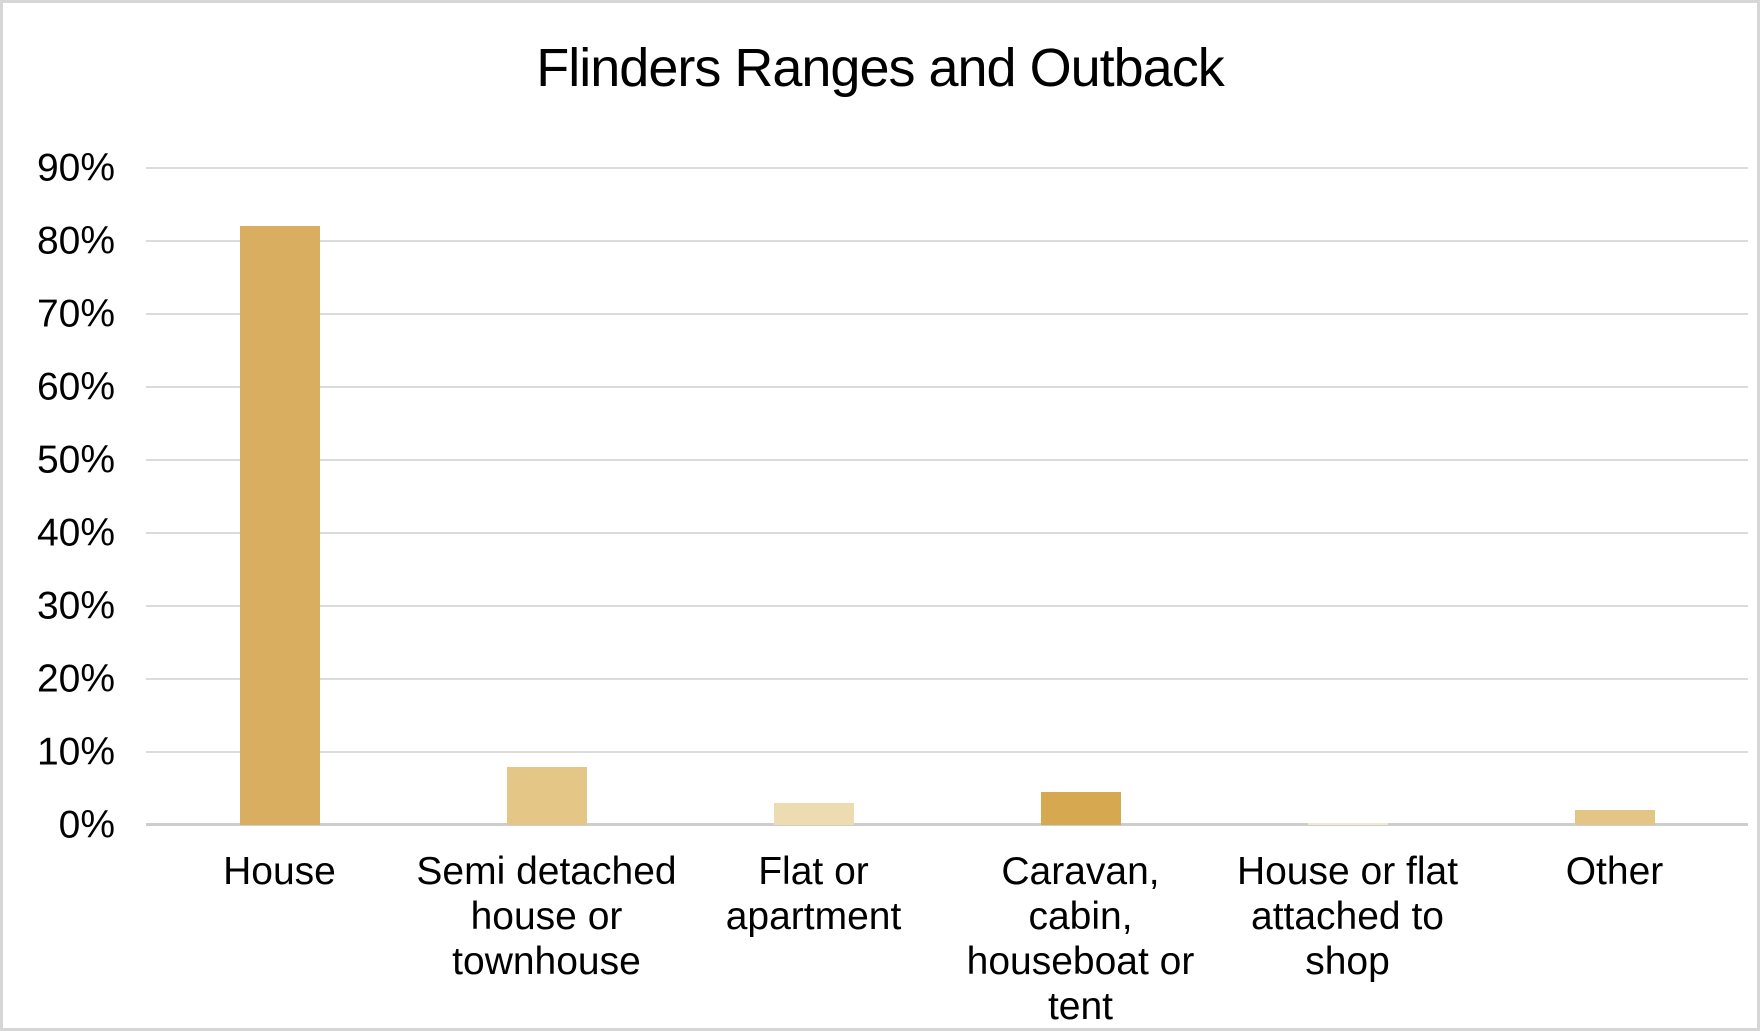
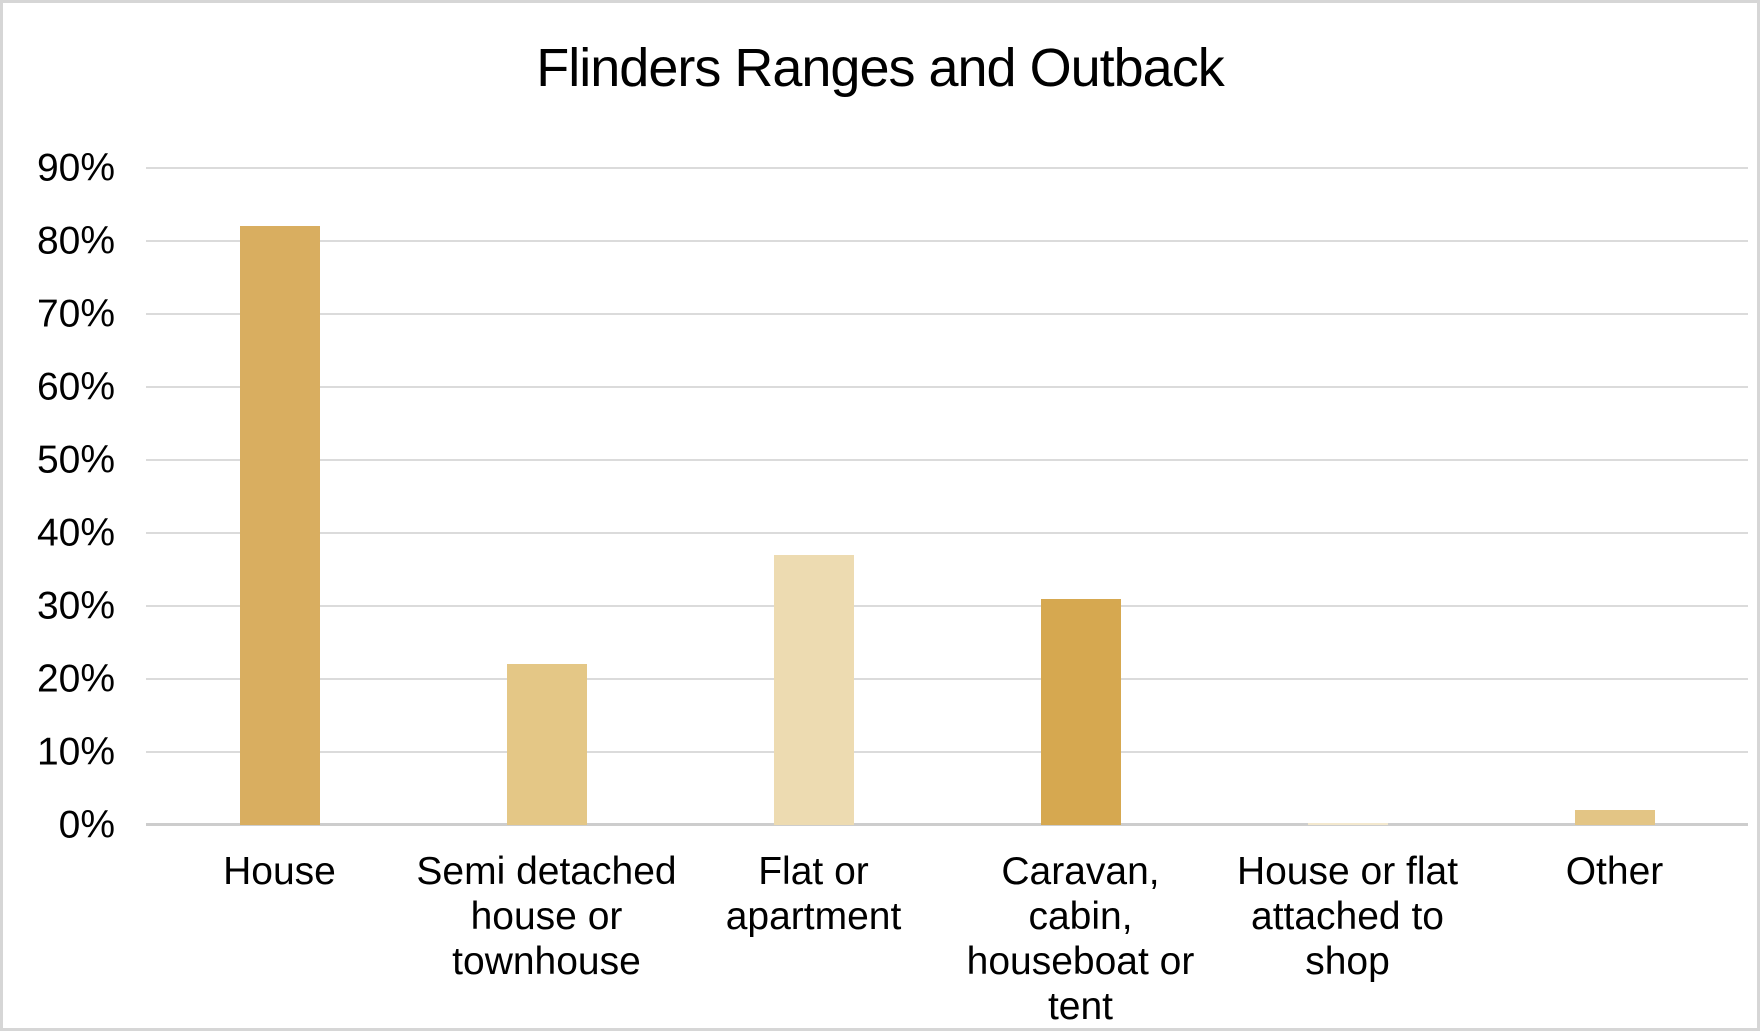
Semi detached house or townhouse: 8% -> 22%
Flat or apartment: 3% -> 37%
Caravan, cabin, houseboat or tent: 4% -> 31%
